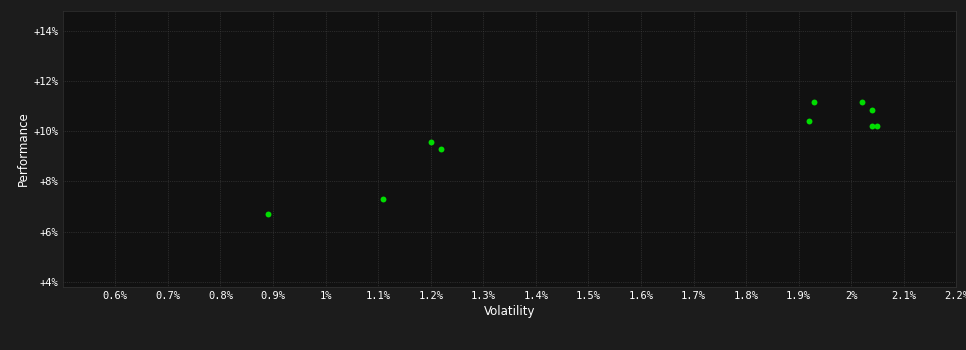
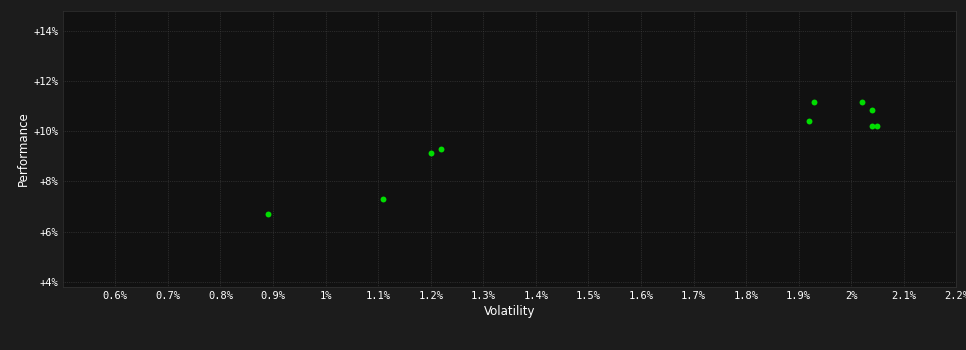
1.2%: 9.55% -> 9.15%
